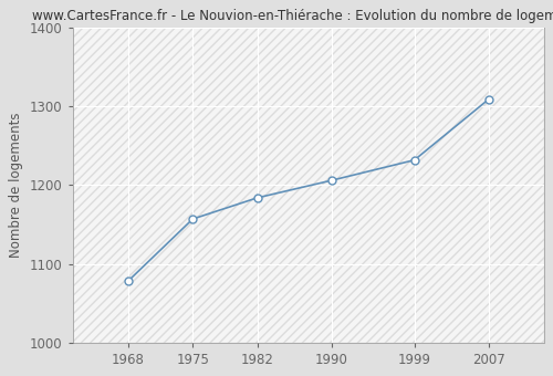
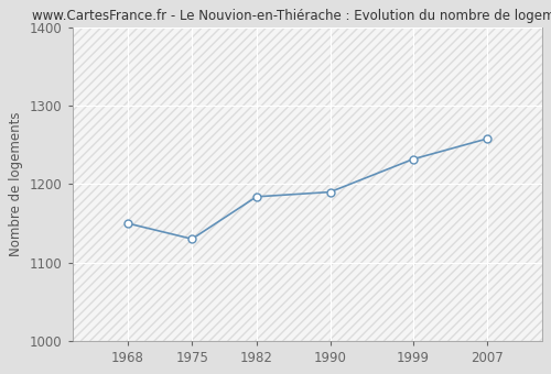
1968: 1078 -> 1150
1975: 1157 -> 1130
1990: 1206 -> 1190
2007: 1309 -> 1258
